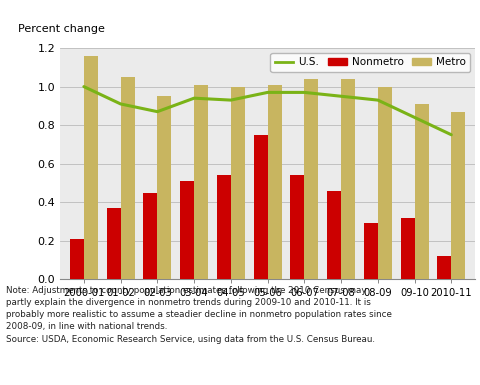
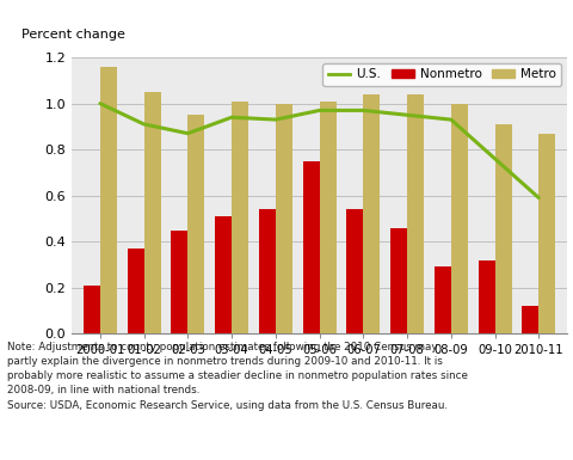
U.S./09-10: 0.84 -> 0.76
U.S./2010-11: 0.75 -> 0.59
